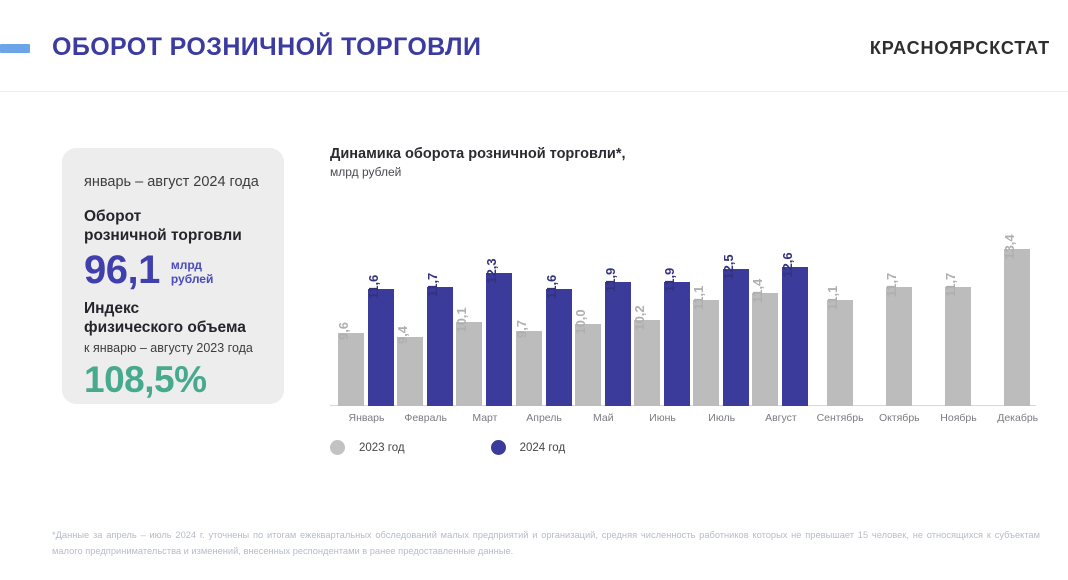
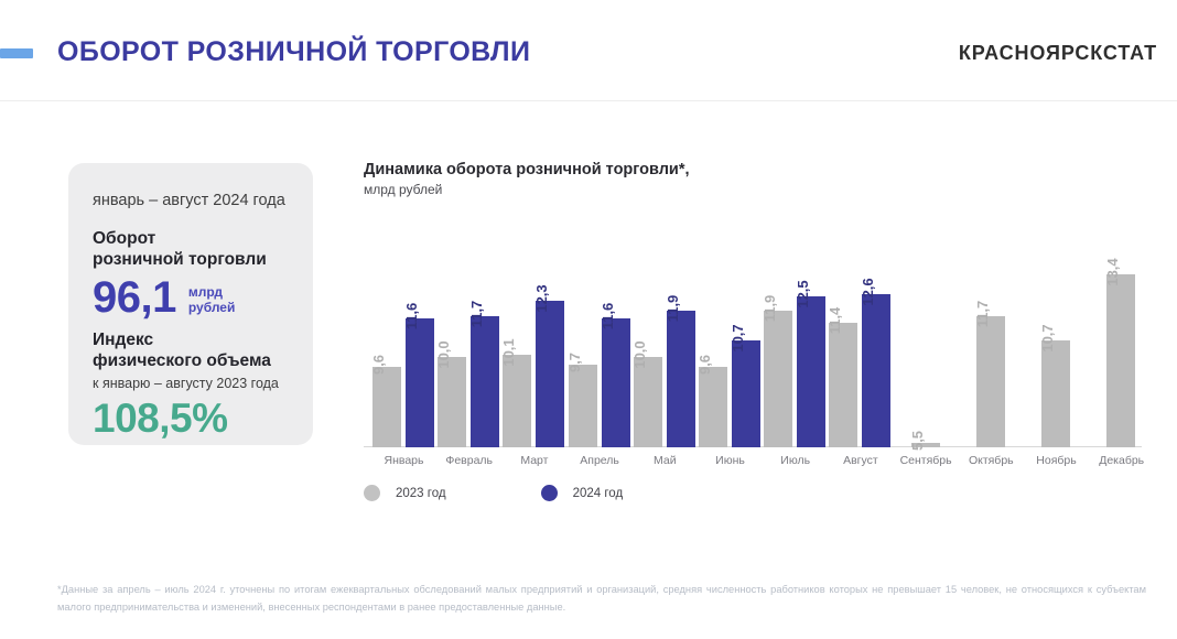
2023 год/Февраль: 9,4 -> 10,0
2023 год/Июнь: 10,2 -> 9,6
2024 год/Июнь: 11,9 -> 10,7
2023 год/Июль: 11,1 -> 11,9
2023 год/Сентябрь: 11,1 -> 5,5
2023 год/Ноябрь: 11,7 -> 10,7
